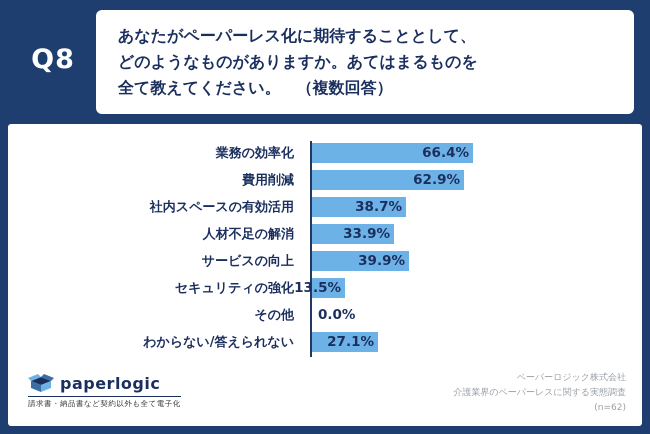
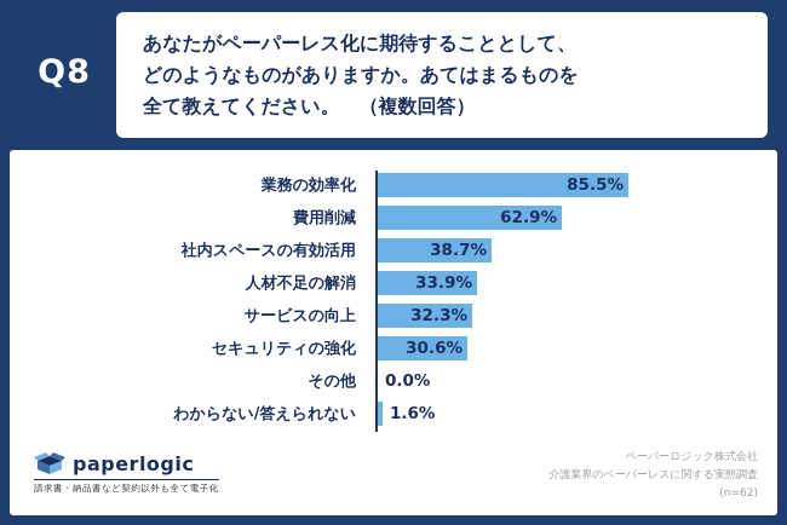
業務の効率化: 66.4% -> 85.5%
サービスの向上: 39.9% -> 32.3%
セキュリティの強化: 13.5% -> 30.6%
わからない/答えられない: 27.1% -> 1.6%
